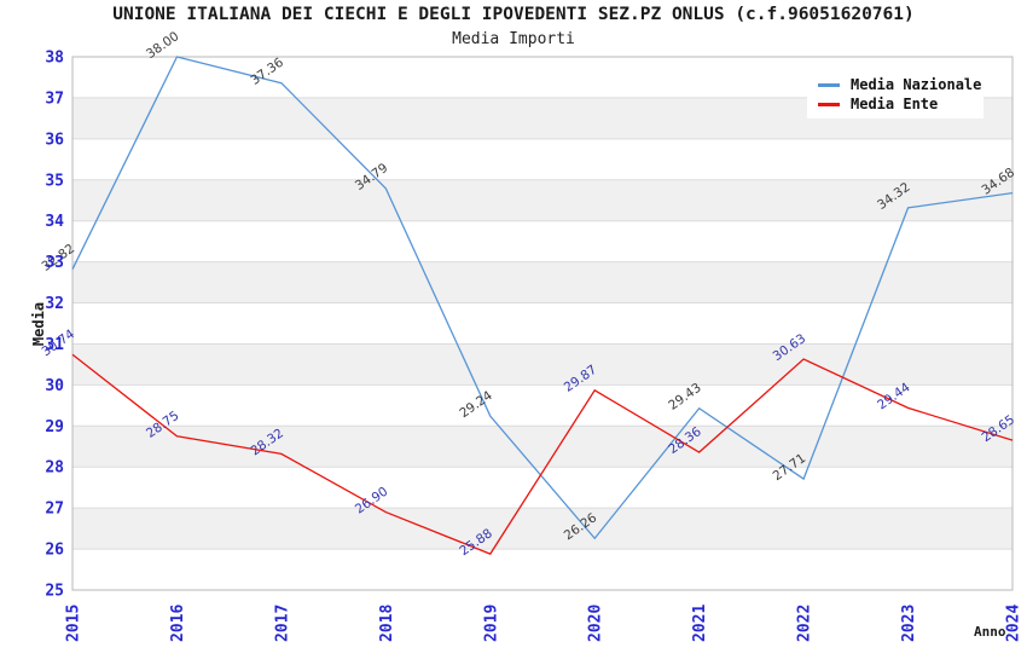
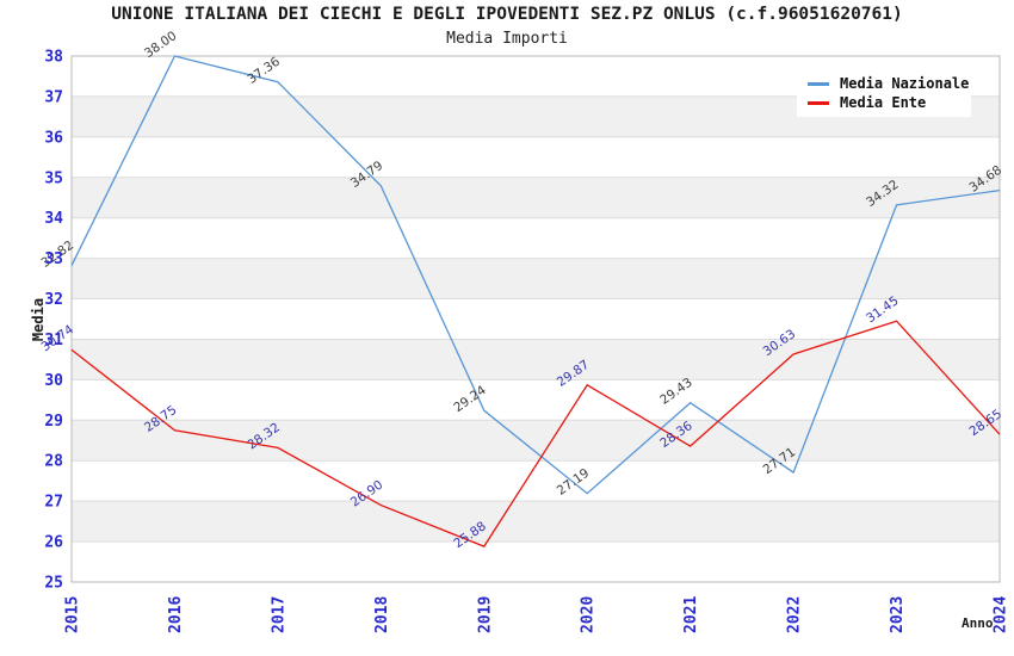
Media Nazionale/2020: 26.26 -> 27.19
Media Ente/2023: 29.44 -> 31.45
